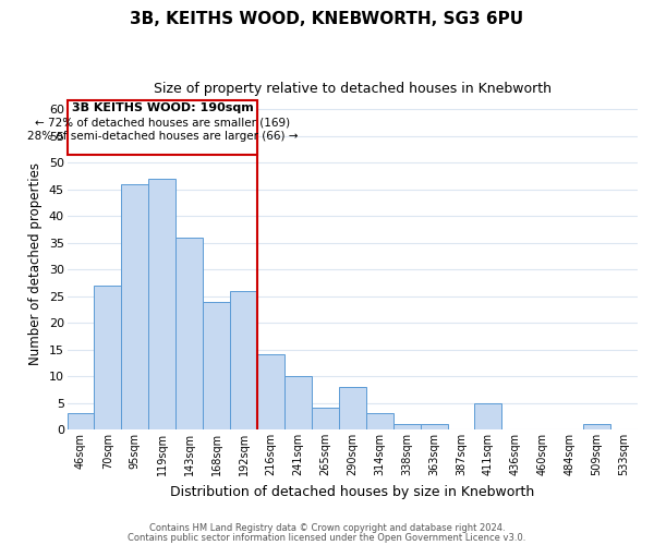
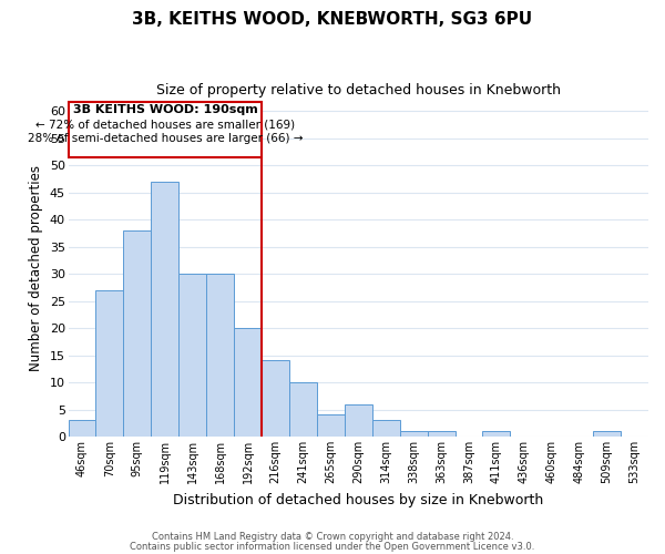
95sqm: 46 -> 38
143sqm: 36 -> 30
168sqm: 24 -> 30
192sqm: 26 -> 20
290sqm: 8 -> 6
411sqm: 5 -> 1
